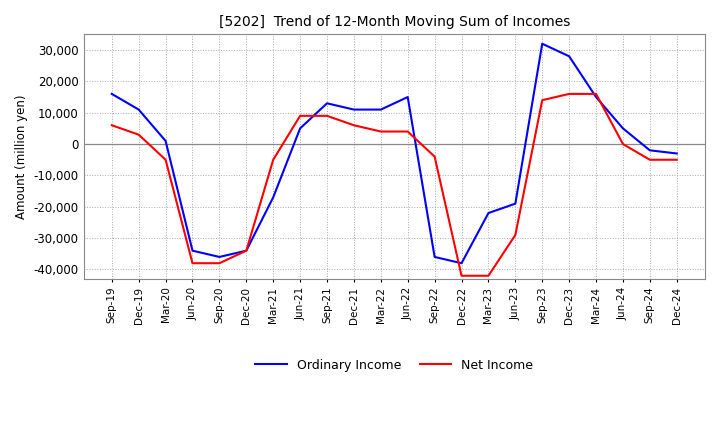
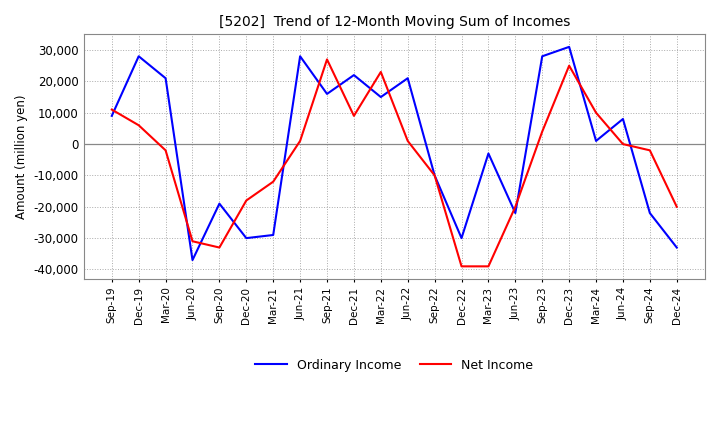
Ordinary Income/Sep-19: 16,000 -> 9,000
Net Income/Sep-19: 6,000 -> 11,000
Ordinary Income/Dec-19: 11,000 -> 28,000
Net Income/Dec-19: 3,000 -> 6,000
Ordinary Income/Mar-20: 1,000 -> 21,000
Net Income/Mar-20: -5,000 -> -2,000
Ordinary Income/Jun-20: -34,000 -> -37,000
Net Income/Jun-20: -38,000 -> -31,000
Ordinary Income/Sep-20: -36,000 -> -19,000
Net Income/Sep-20: -38,000 -> -33,000
Ordinary Income/Dec-20: -34,000 -> -30,000
Net Income/Dec-20: -34,000 -> -18,000
Ordinary Income/Mar-21: -17,000 -> -29,000
Net Income/Mar-21: -5,000 -> -12,000
Ordinary Income/Jun-21: 5,000 -> 28,000
Net Income/Jun-21: 9,000 -> 1,000
Ordinary Income/Sep-21: 13,000 -> 16,000
Net Income/Sep-21: 9,000 -> 27,000
Ordinary Income/Dec-21: 11,000 -> 22,000
Net Income/Dec-21: 6,000 -> 9,000
Ordinary Income/Mar-22: 11,000 -> 15,000
Net Income/Mar-22: 4,000 -> 23,000
Ordinary Income/Jun-22: 15,000 -> 21,000
Net Income/Jun-22: 4,000 -> 1,000
Ordinary Income/Sep-22: -36,000 -> -10,000
Net Income/Sep-22: -4,000 -> -10,000
Ordinary Income/Dec-22: -38,000 -> -30,000
Net Income/Dec-22: -42,000 -> -39,000
Ordinary Income/Mar-23: -22,000 -> -3,000
Net Income/Mar-23: -42,000 -> -39,000
Ordinary Income/Jun-23: -19,000 -> -22,000
Net Income/Jun-23: -29,000 -> -20,000
Ordinary Income/Sep-23: 32,000 -> 28,000
Net Income/Sep-23: 14,000 -> 4,000
Ordinary Income/Dec-23: 28,000 -> 31,000
Net Income/Dec-23: 16,000 -> 25,000
Ordinary Income/Mar-24: 15,000 -> 1,000
Net Income/Mar-24: 16,000 -> 10,000
Ordinary Income/Jun-24: 5,000 -> 8,000
Ordinary Income/Sep-24: -2,000 -> -22,000
Net Income/Sep-24: -5,000 -> -2,000
Ordinary Income/Dec-24: -3,000 -> -33,000
Net Income/Dec-24: -5,000 -> -20,000
